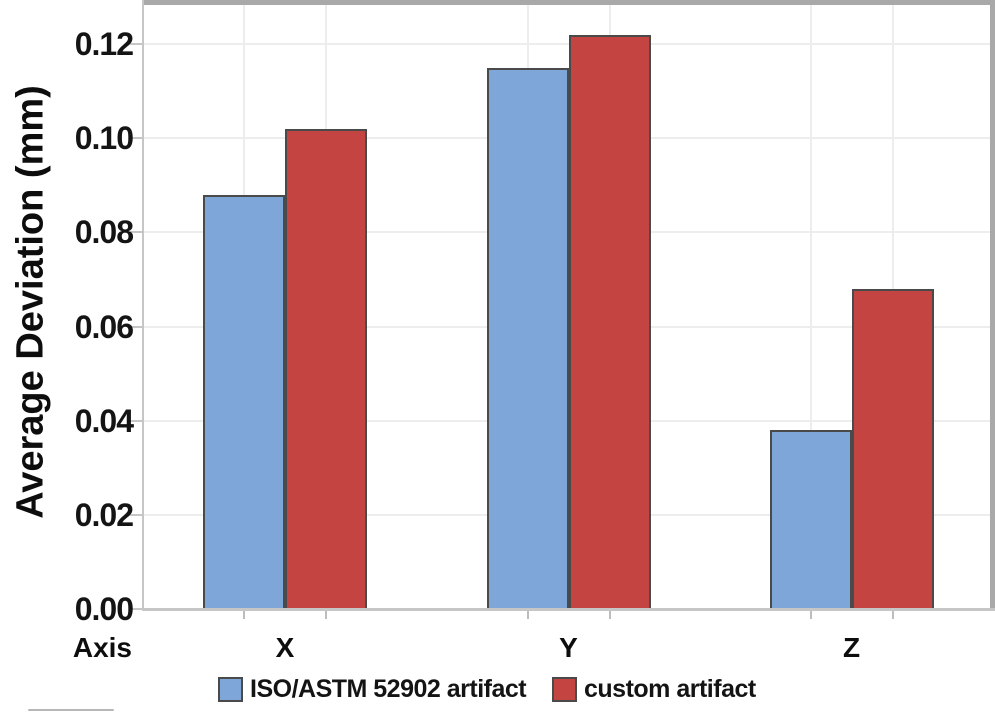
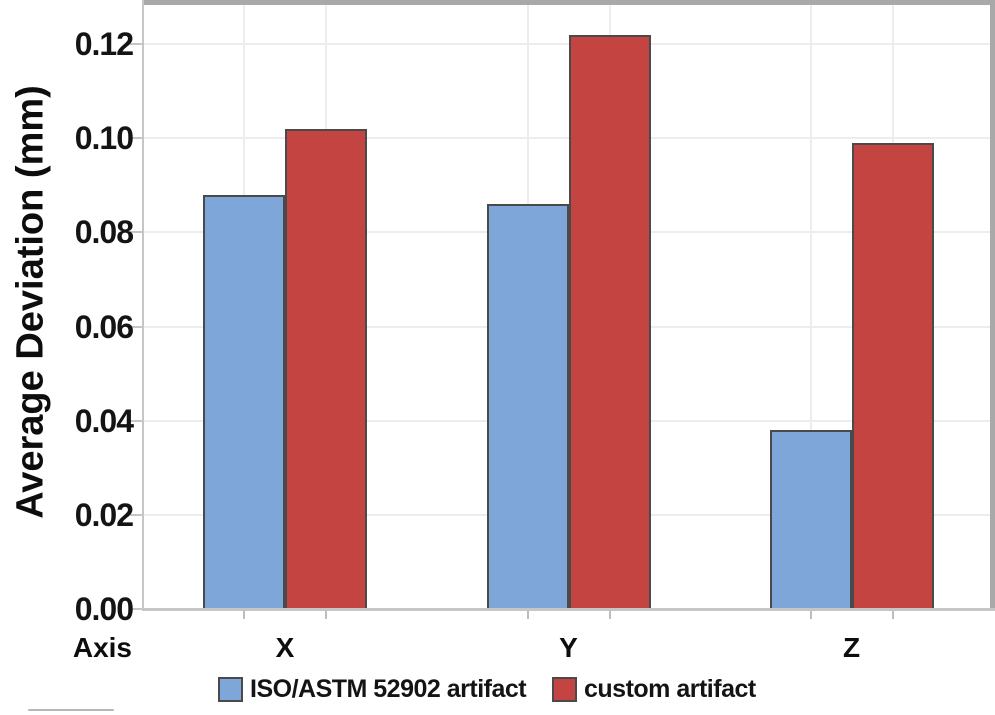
ISO/ASTM 52902 artifact/Y: 0.115 -> 0.086
custom artifact/Z: 0.068 -> 0.099
